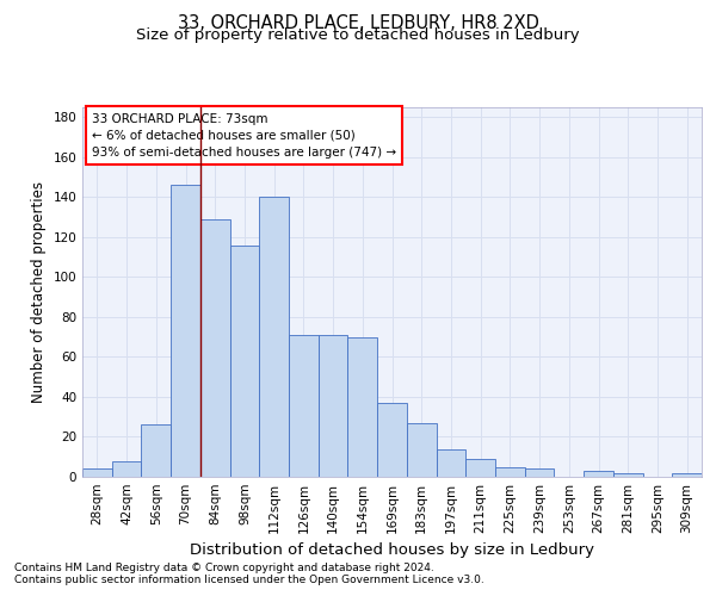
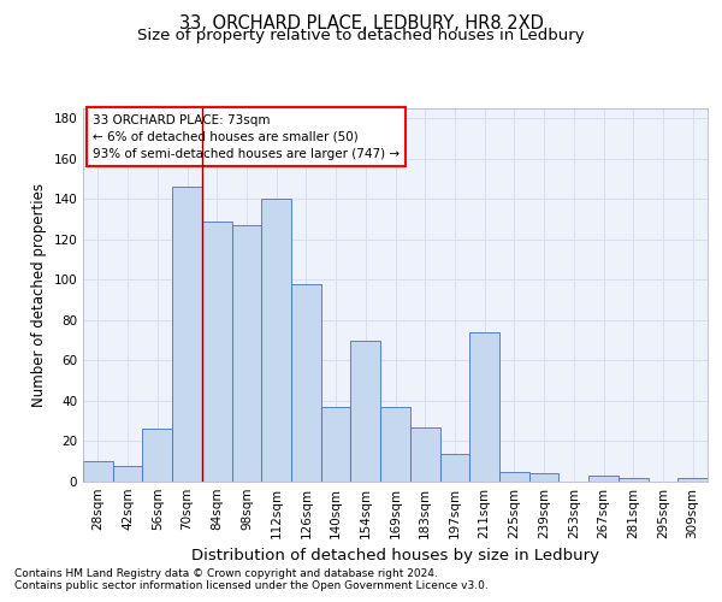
28sqm: 4 -> 10
98sqm: 116 -> 127
126sqm: 71 -> 98
140sqm: 71 -> 37
211sqm: 9 -> 74
